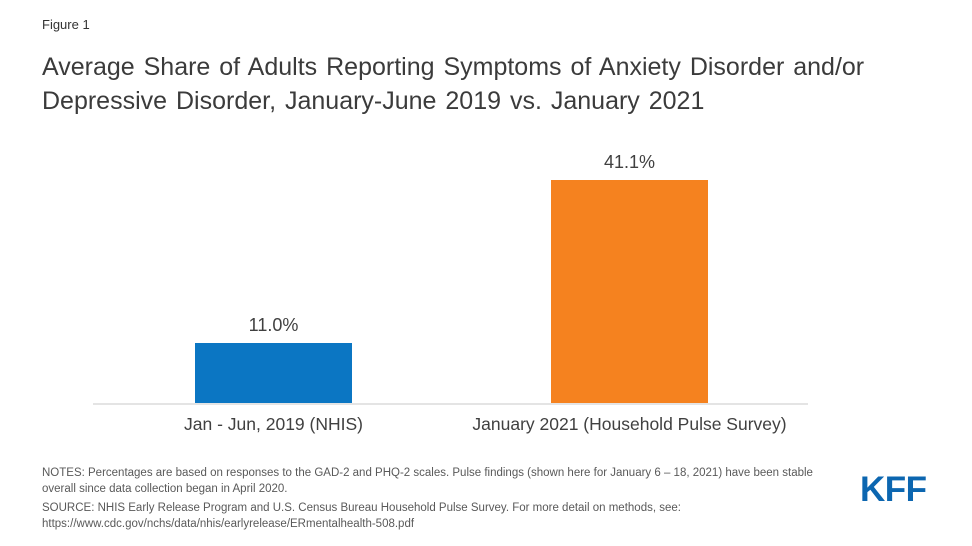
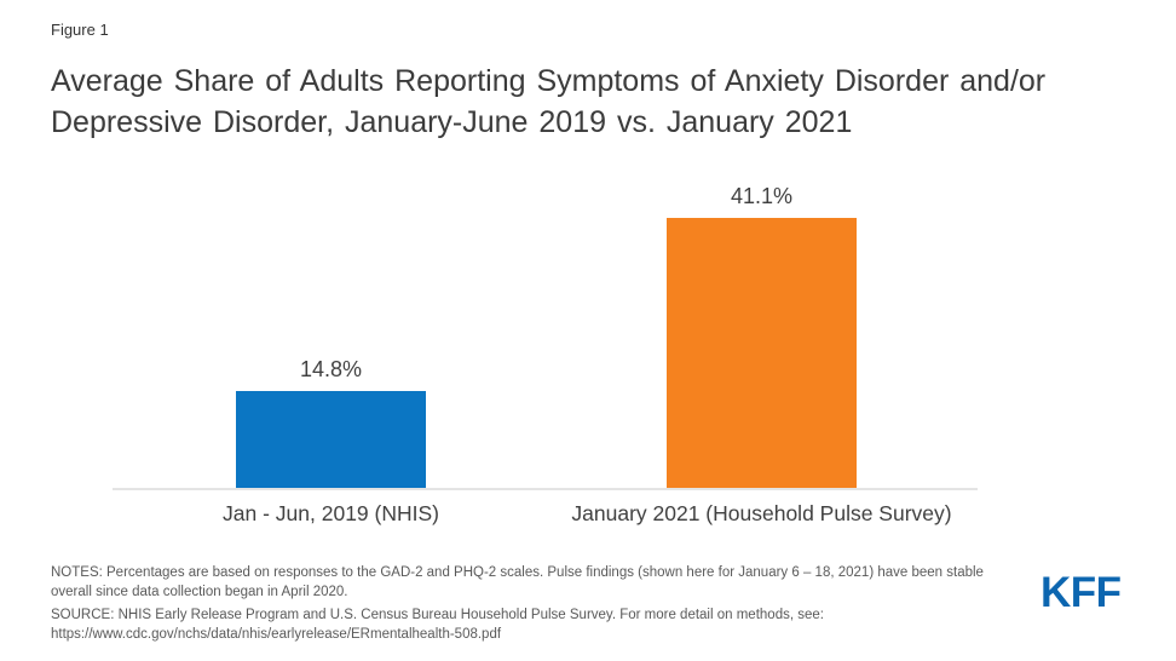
Jan - Jun, 2019 (NHIS): 11.0% -> 14.8%
